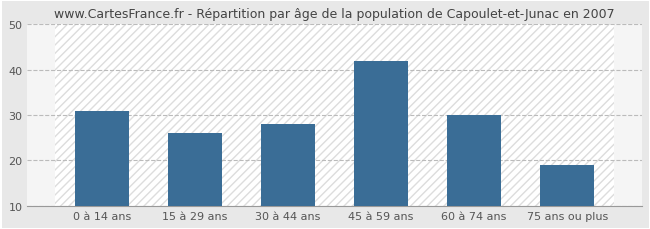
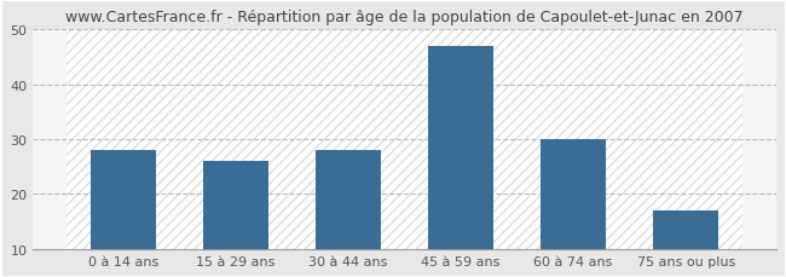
0 à 14 ans: 31 -> 28
45 à 59 ans: 42 -> 47
75 ans ou plus: 19 -> 17
